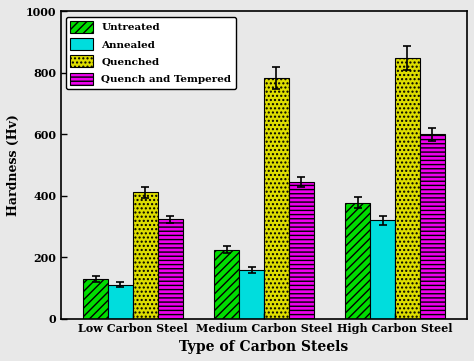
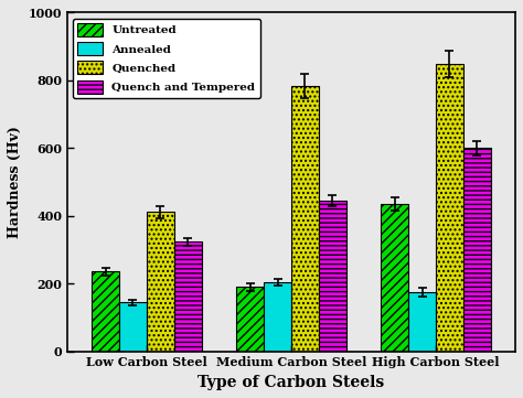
Untreated/Low Carbon Steel: 130 -> 235
Annealed/Low Carbon Steel: 110 -> 145
Untreated/Medium Carbon Steel: 225 -> 190
Annealed/Medium Carbon Steel: 158 -> 205
Untreated/High Carbon Steel: 378 -> 435
Annealed/High Carbon Steel: 320 -> 175
